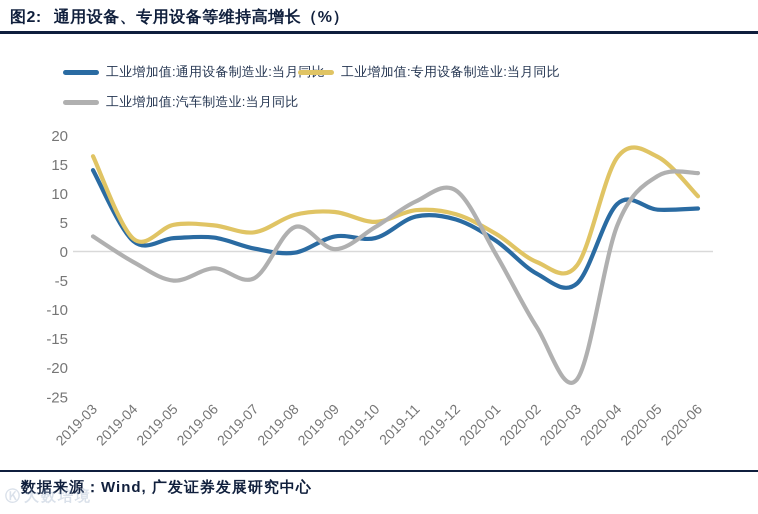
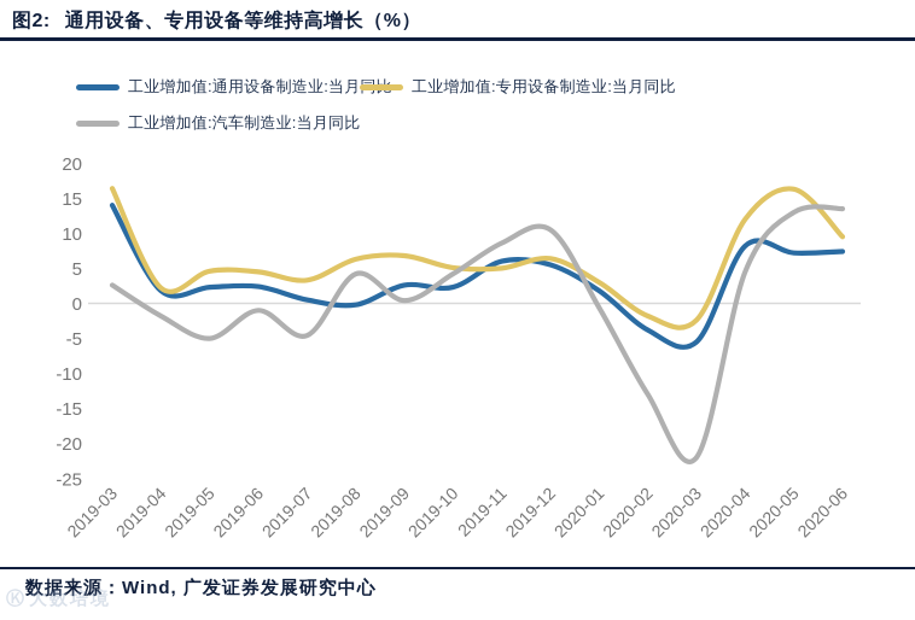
工业增加值:汽车制造业:当月同比/2019-06: -3 -> -1
工业增加值:专用设备制造业:当月同比/2019-11: 7 -> 5
工业增加值:专用设备制造业:当月同比/2020-04: 16 -> 12
